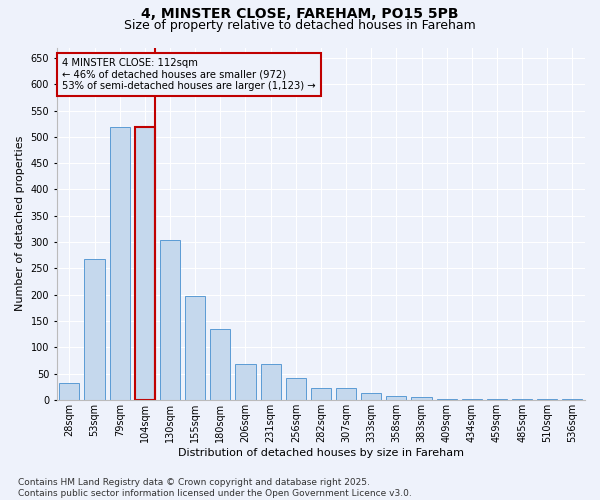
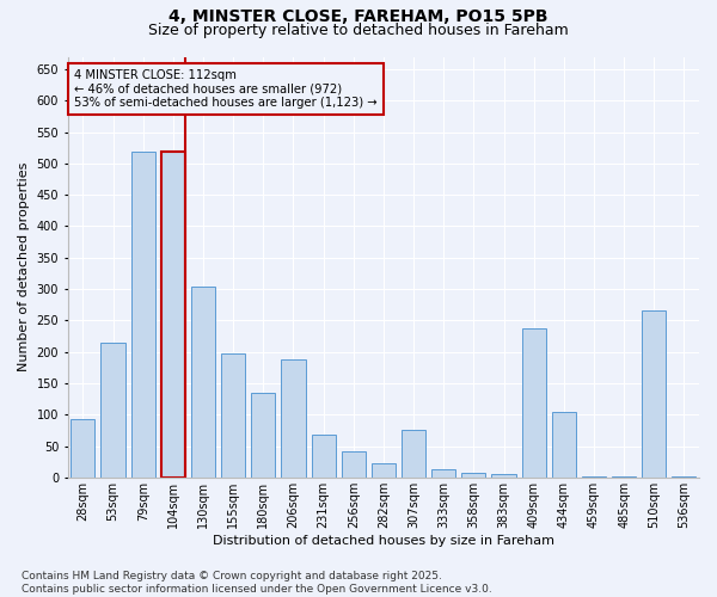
28sqm: 31 -> 92
53sqm: 267 -> 214
206sqm: 68 -> 188
307sqm: 22 -> 76
409sqm: 2 -> 238
434sqm: 2 -> 104
510sqm: 1 -> 266
